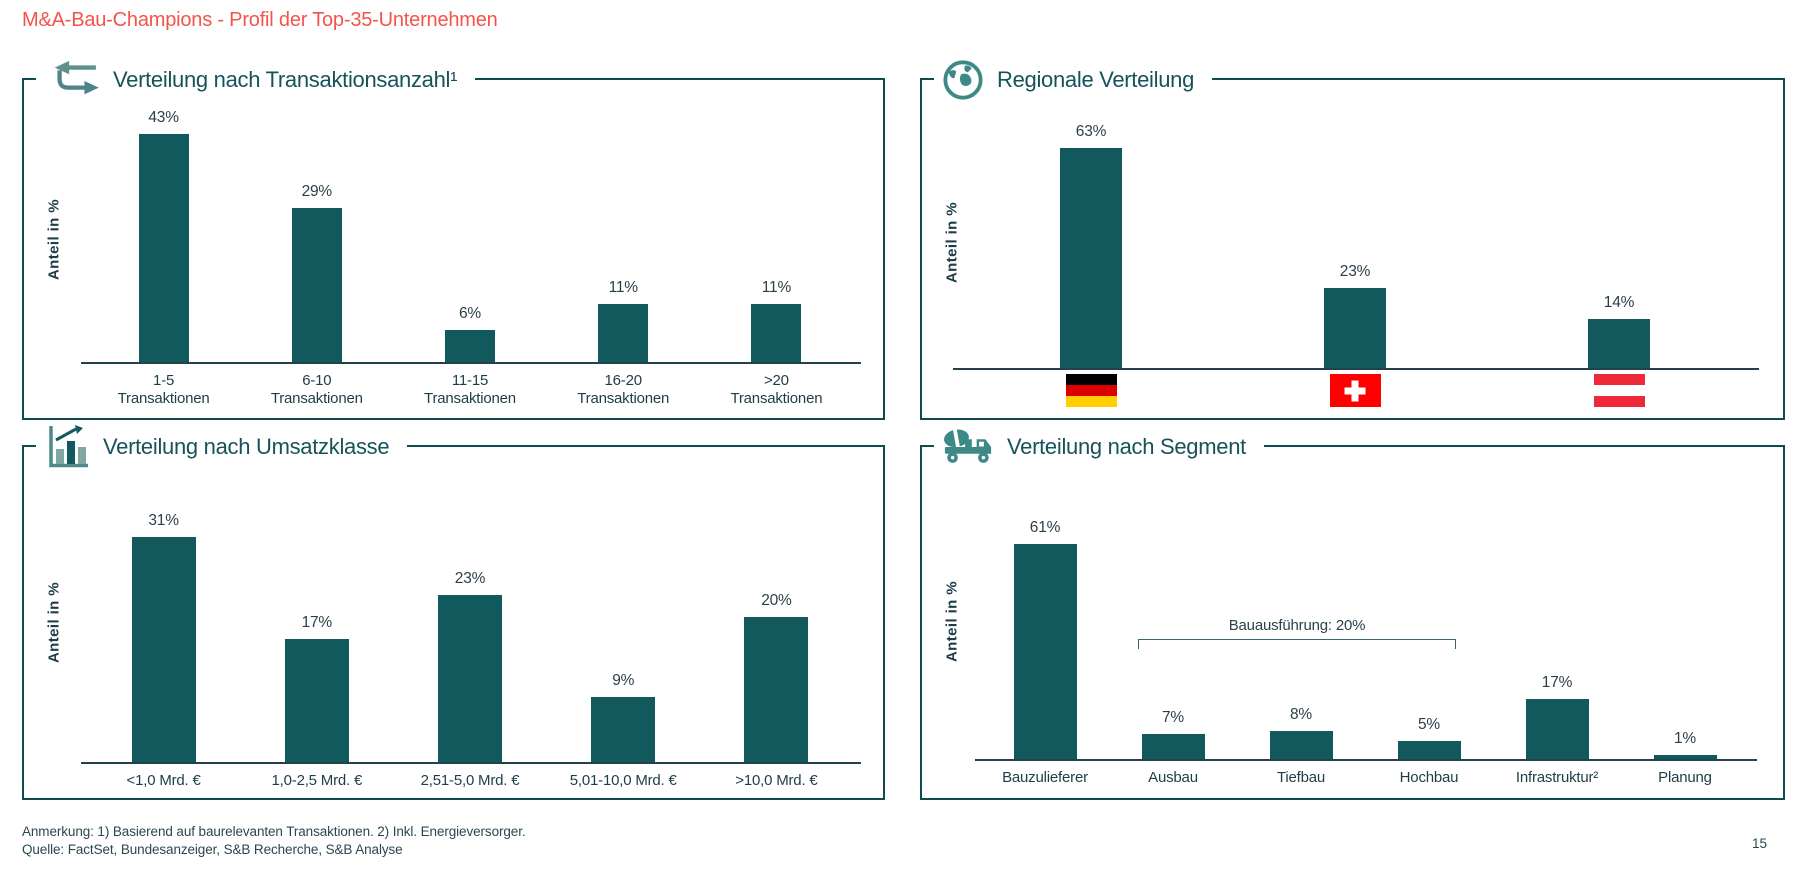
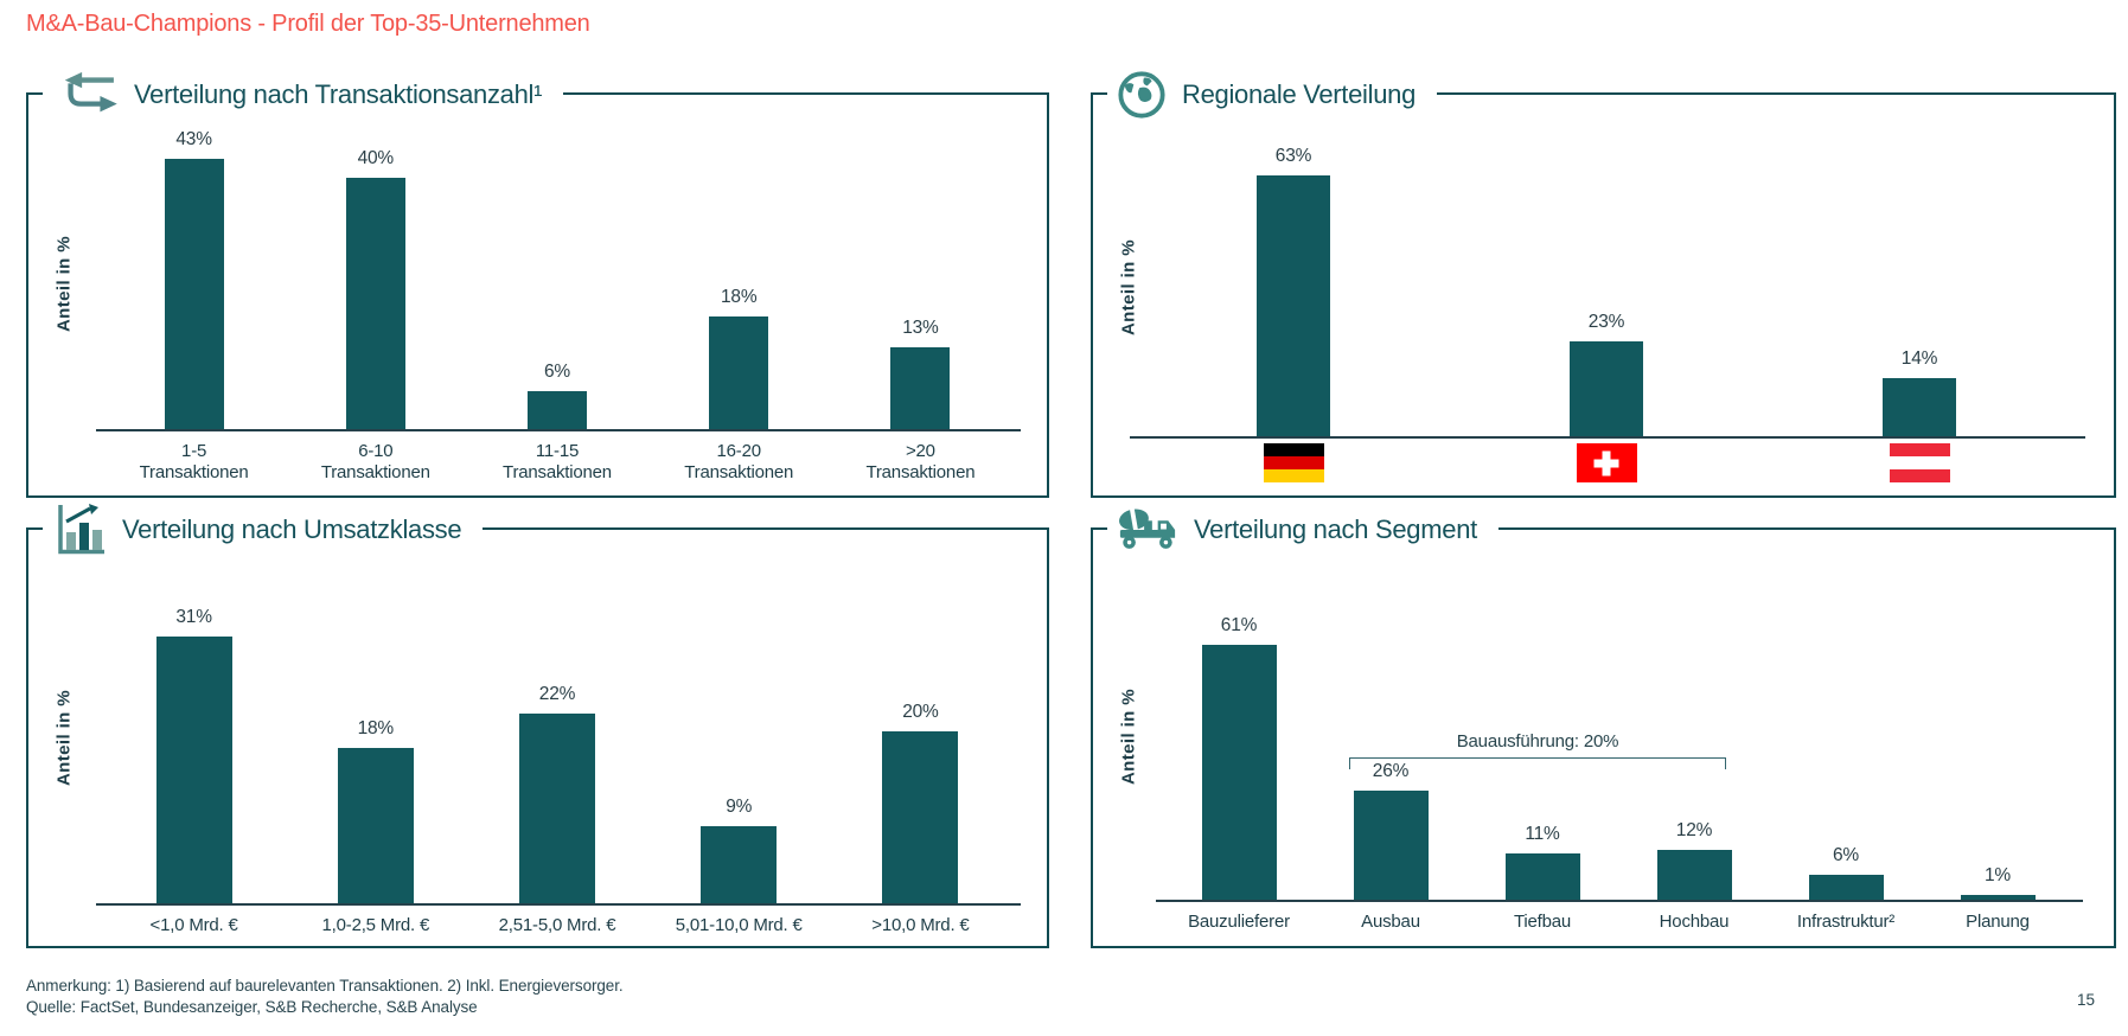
Verteilung nach Transaktionsanzahl¹/6-10 Transaktionen: 29% -> 40%
Verteilung nach Transaktionsanzahl¹/16-20 Transaktionen: 11% -> 18%
Verteilung nach Transaktionsanzahl¹/>20 Transaktionen: 11% -> 13%
Verteilung nach Umsatzklasse/1,0-2,5 Mrd. €: 17% -> 18%
Verteilung nach Umsatzklasse/2,51-5,0 Mrd. €: 23% -> 22%
Verteilung nach Segment/Ausbau: 7% -> 26%
Verteilung nach Segment/Tiefbau: 8% -> 11%
Verteilung nach Segment/Hochbau: 5% -> 12%
Verteilung nach Segment/Infrastruktur²: 17% -> 6%
